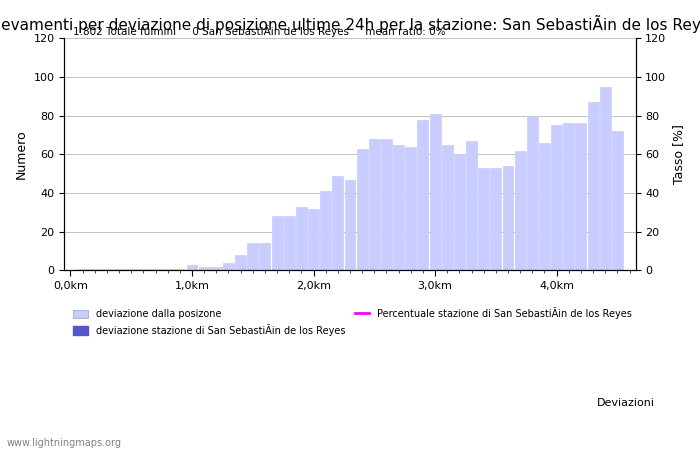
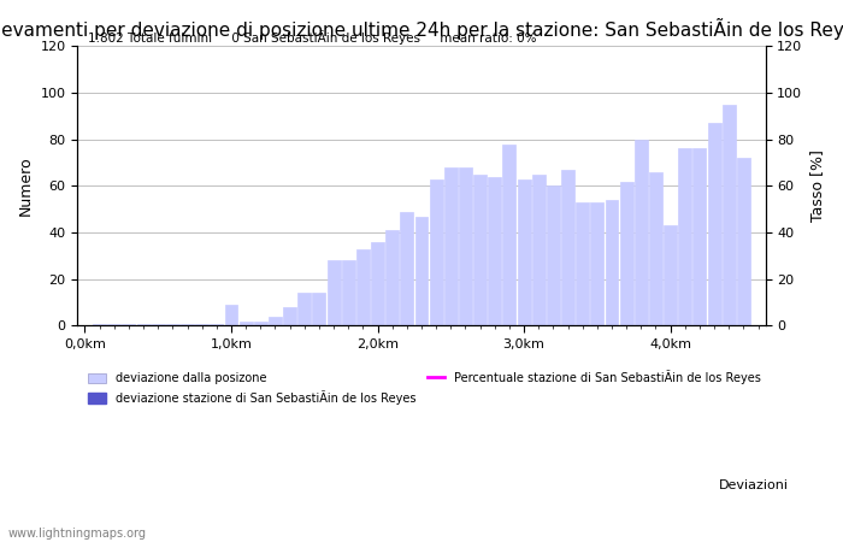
1,0km: 3 -> 9
2,0km: 32 -> 36
3,0km: 81 -> 63
4,0km: 75 -> 43
